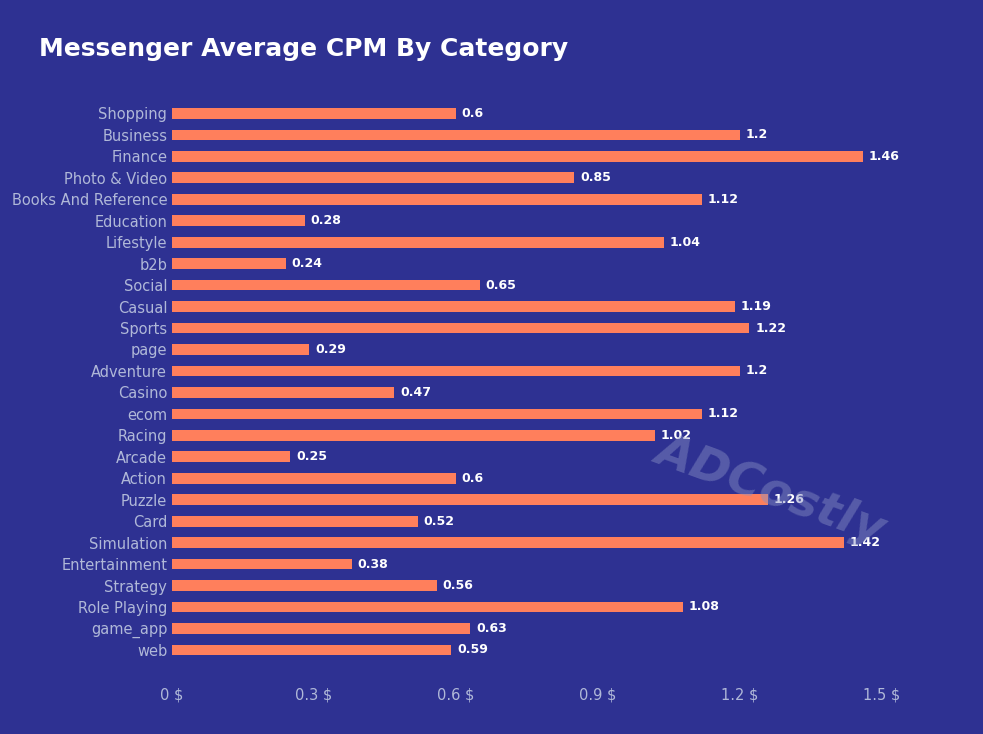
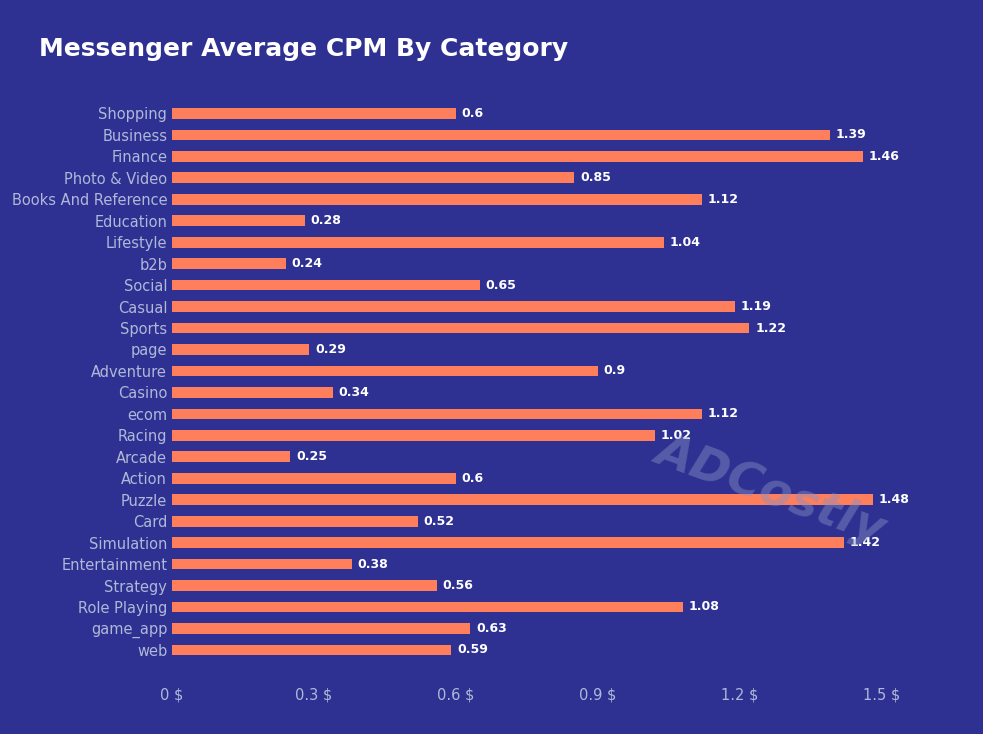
Business: 1.2 -> 1.39
Adventure: 1.2 -> 0.9
Casino: 0.47 -> 0.34
Puzzle: 1.26 $ -> 1.48 $
